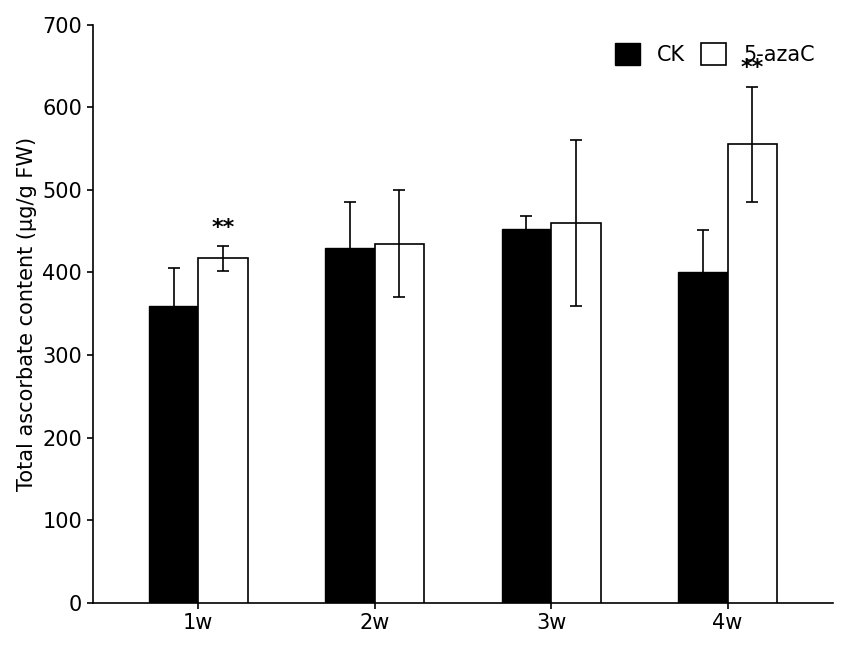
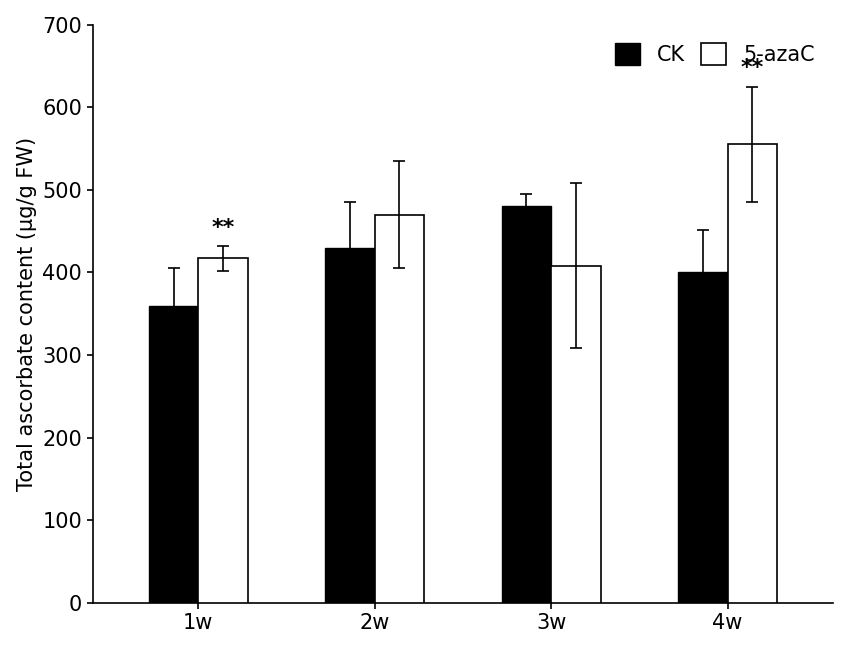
5-azaC/2w: 435 -> 470
CK/3w: 453 -> 480
5-azaC/3w: 460 -> 408
